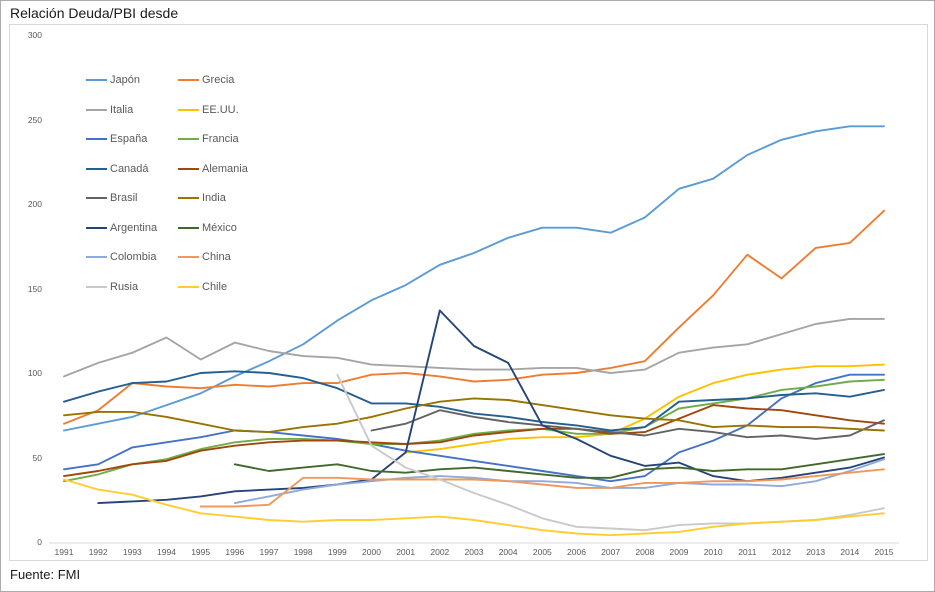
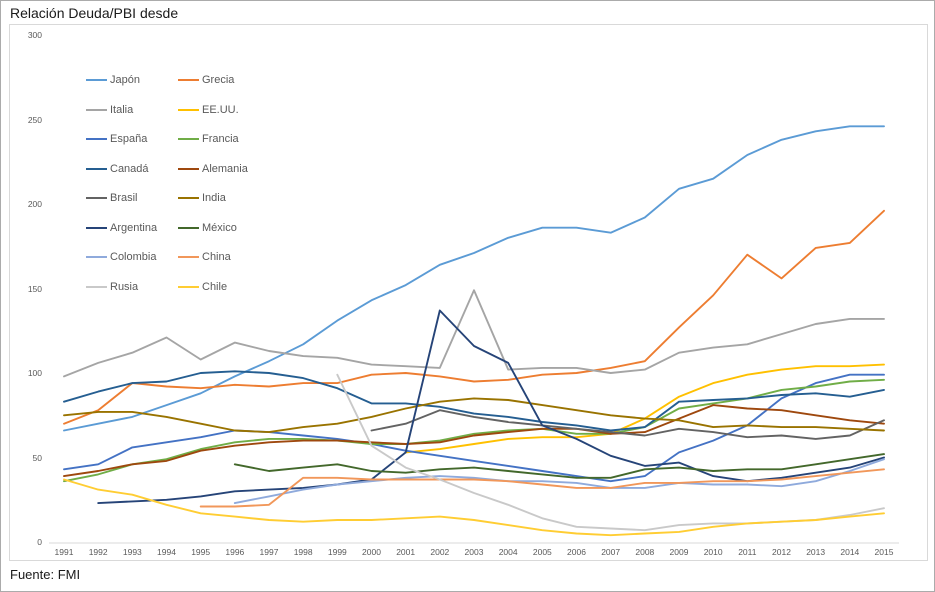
Italia/2003: 102 -> 149
